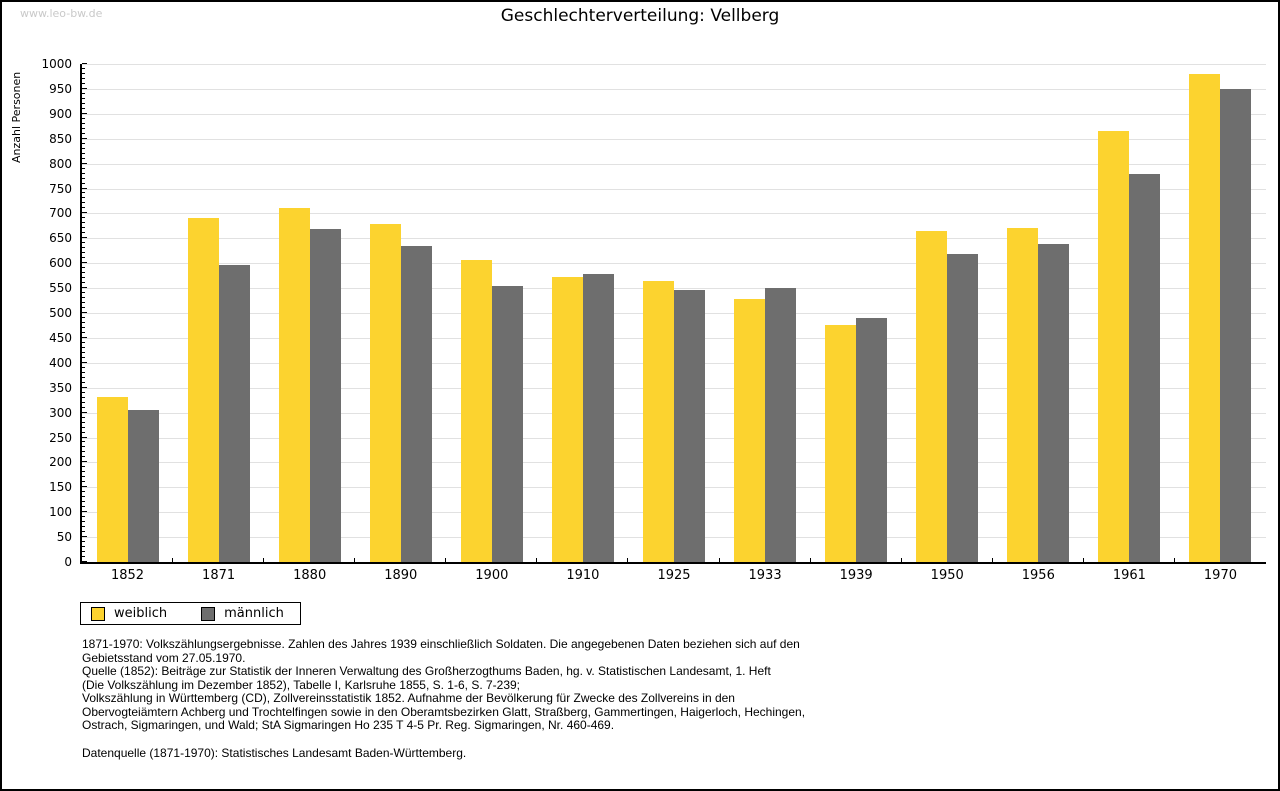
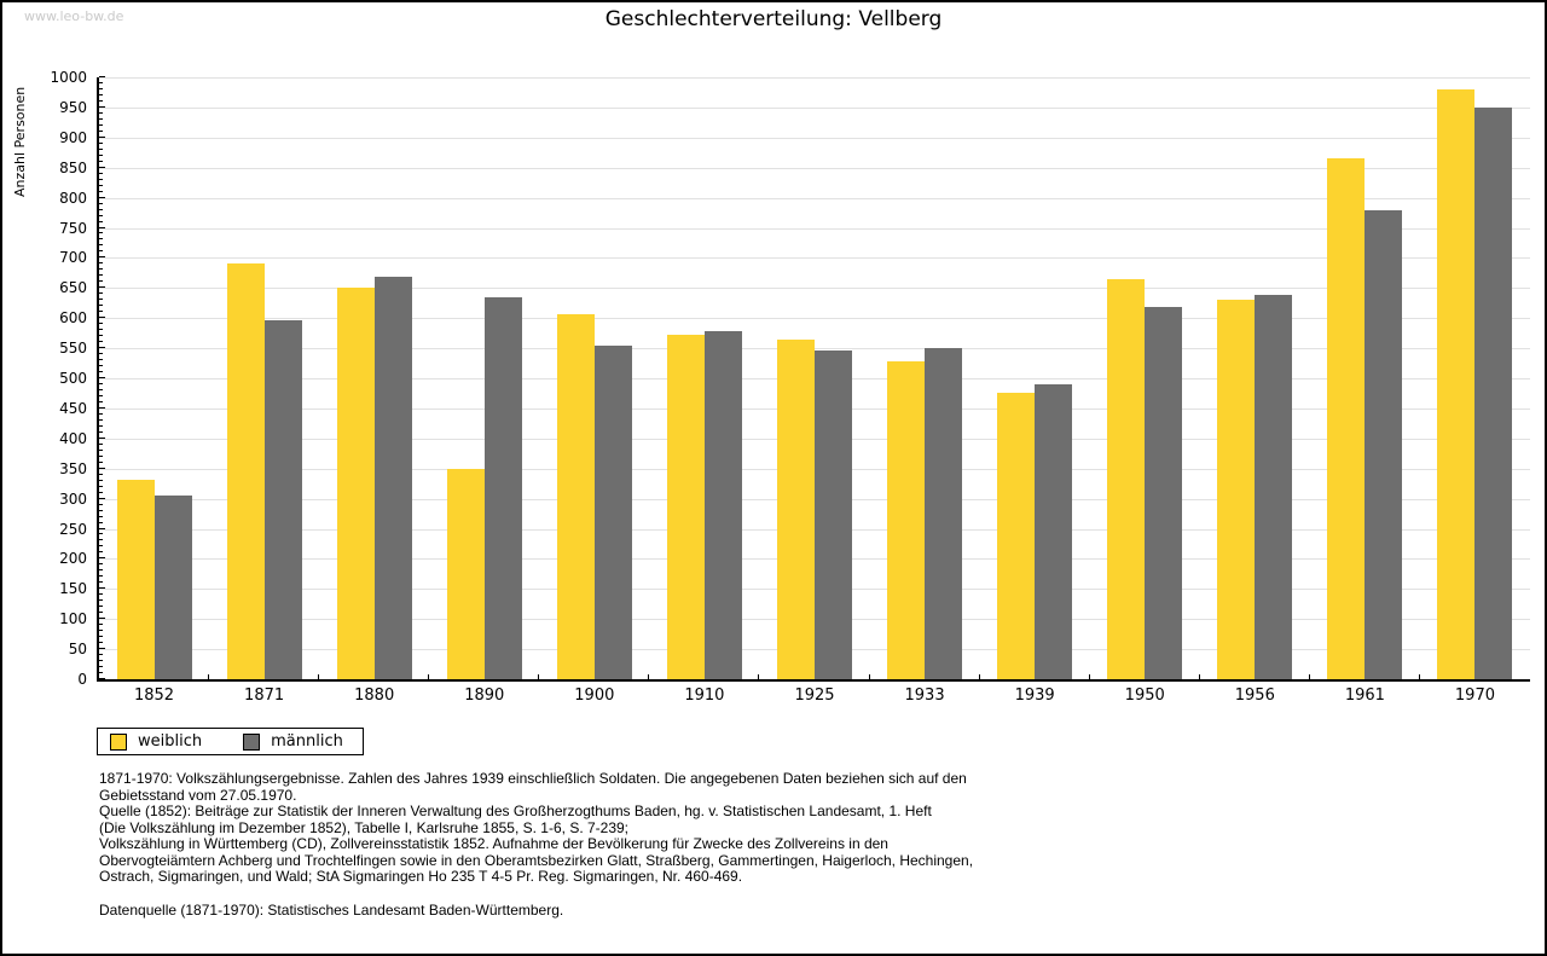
weiblich/1880: 710 -> 650
weiblich/1890: 680 -> 350
weiblich/1956: 670 -> 630
